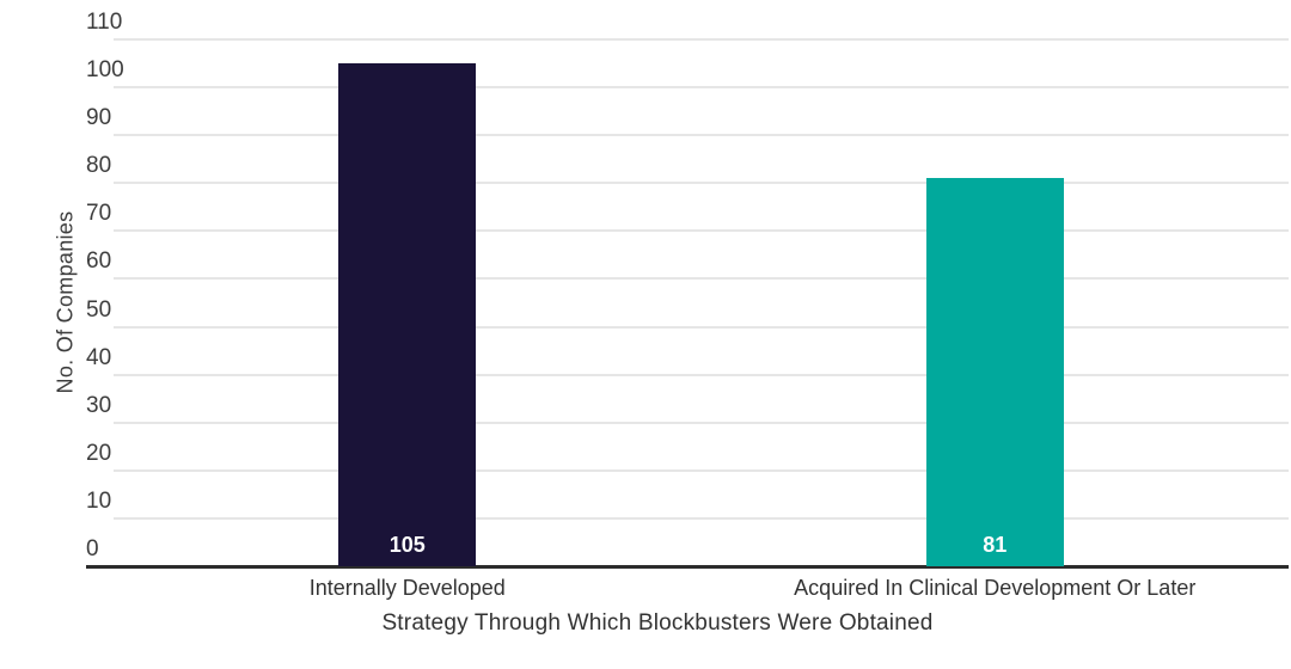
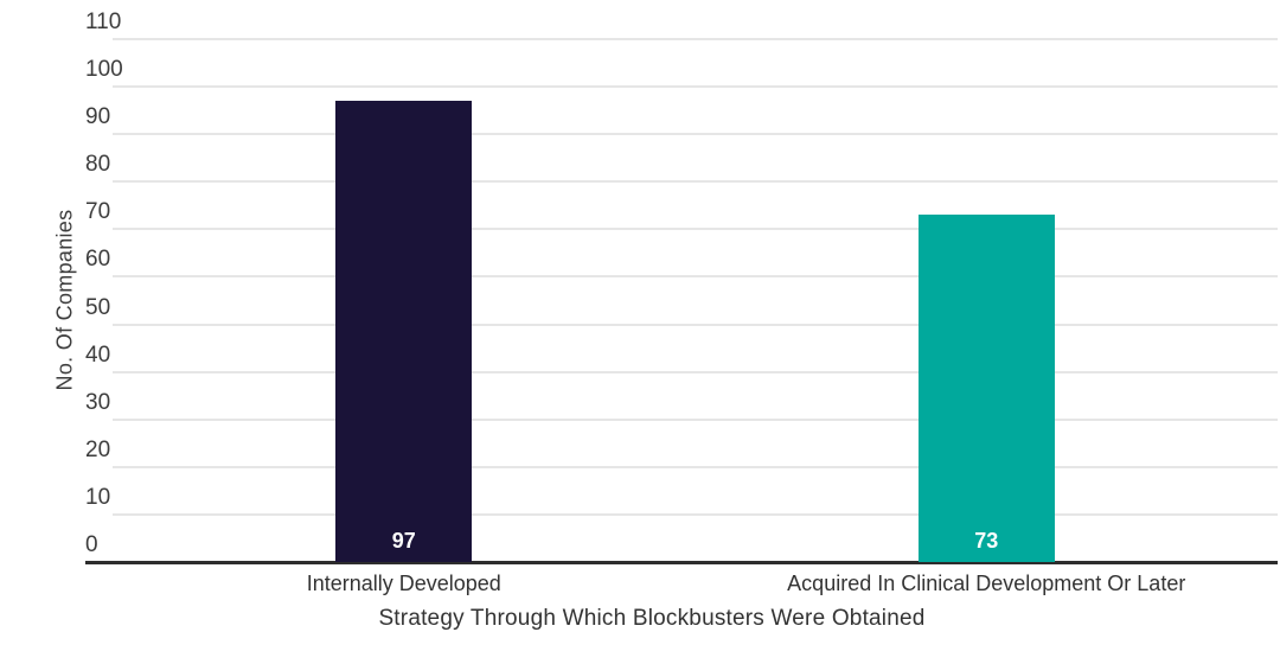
Internally Developed: 105 -> 97
Acquired In Clinical Development Or Later: 81 -> 73
